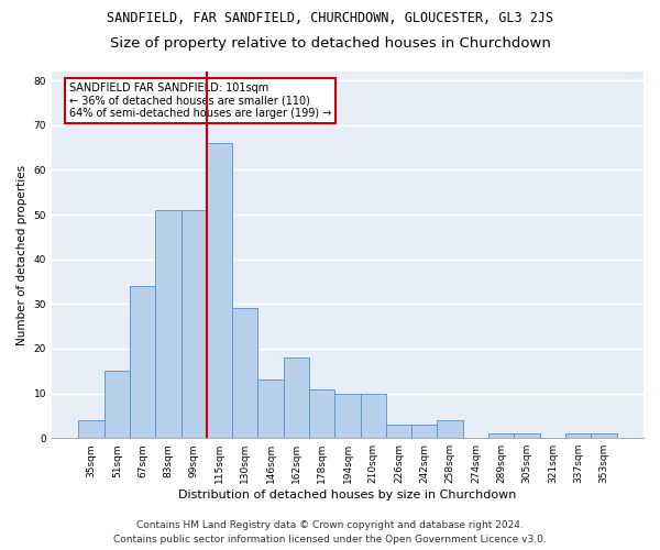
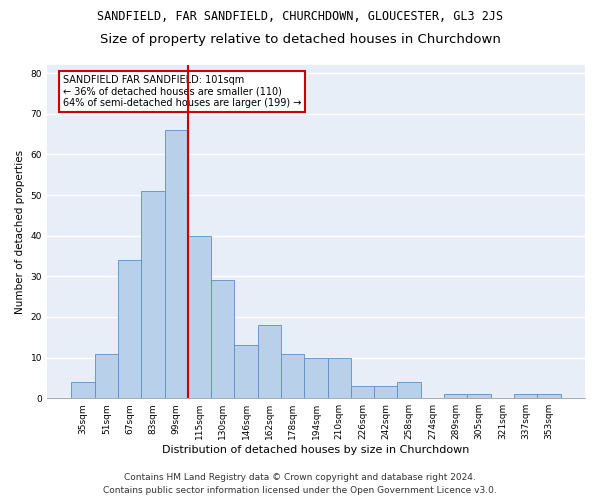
51sqm: 15 -> 11
99sqm: 51 -> 66
115sqm: 66 -> 40
